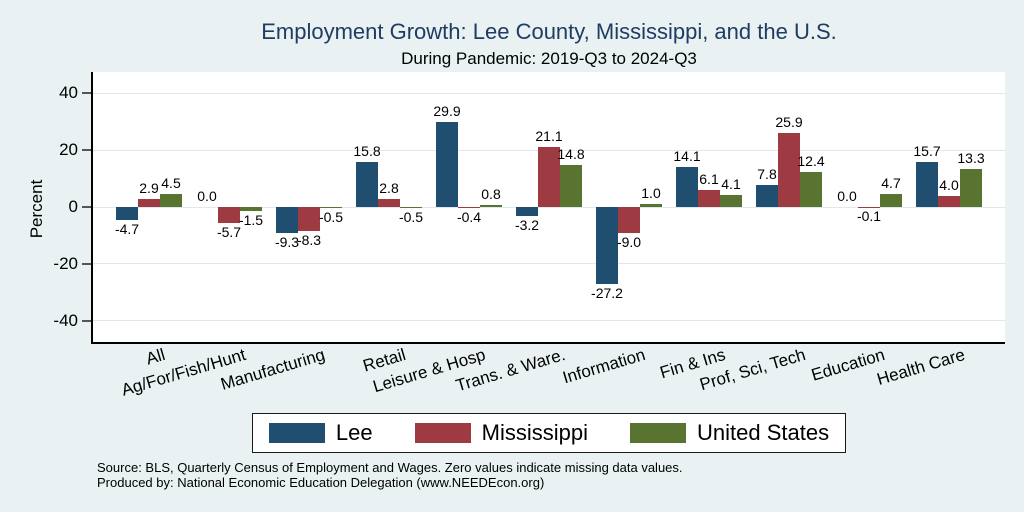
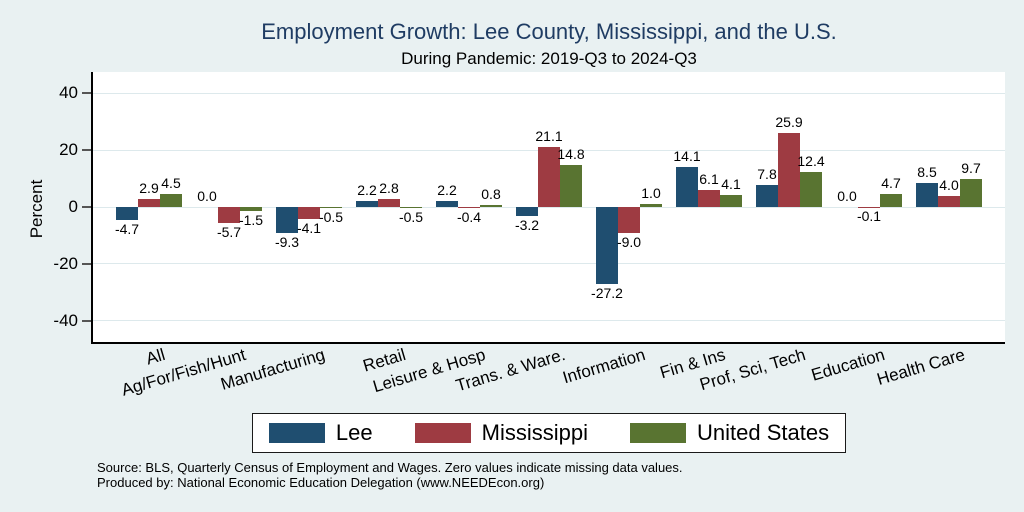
Mississippi/Manufacturing: -8.3 -> -4.1
Lee/Retail: 15.8 -> 2.2
Lee/Leisure & Hosp: 29.9 -> 2.2
Lee/Health Care: 15.7 -> 8.5
United States/Health Care: 13.3 -> 9.7
